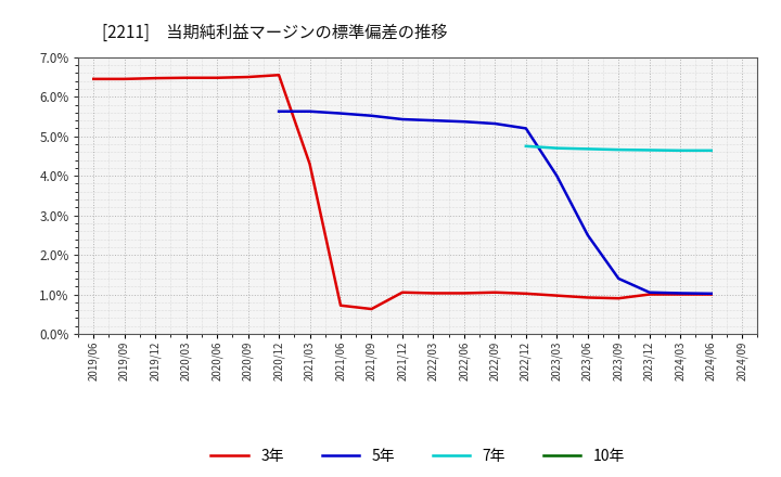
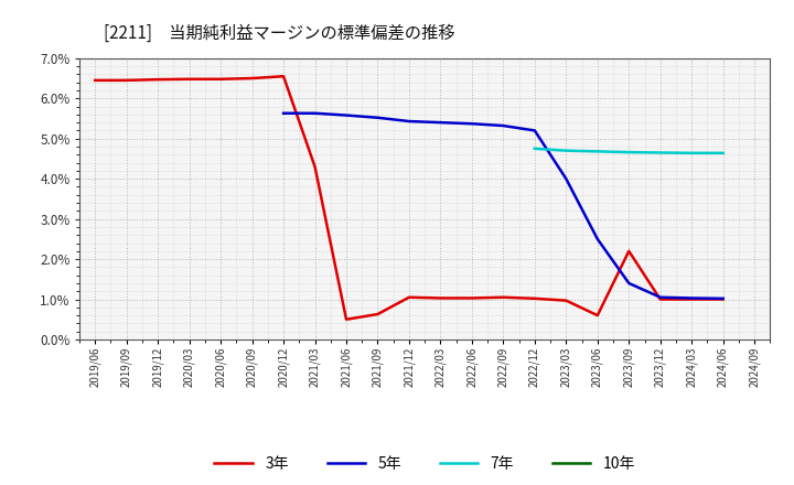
3年/2021/06: 0.72% -> 0.50%
3年/2023/06: 0.92% -> 0.60%
3年/2023/09: 0.90% -> 2.20%
